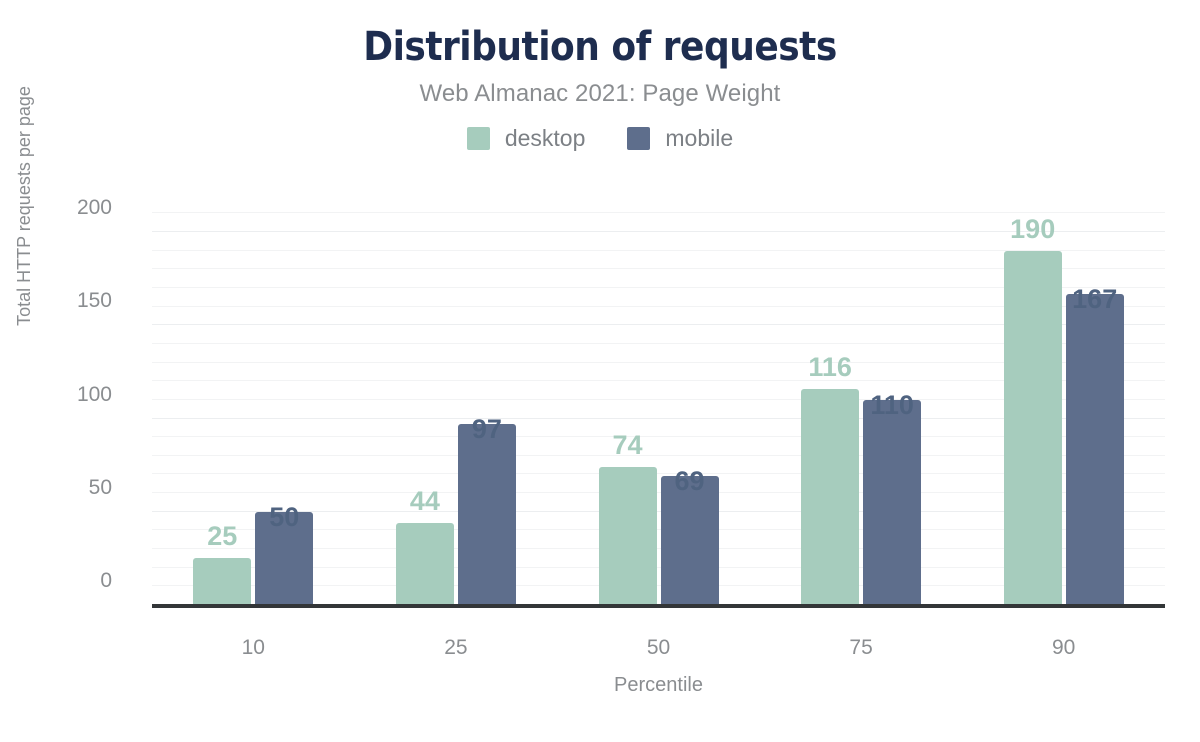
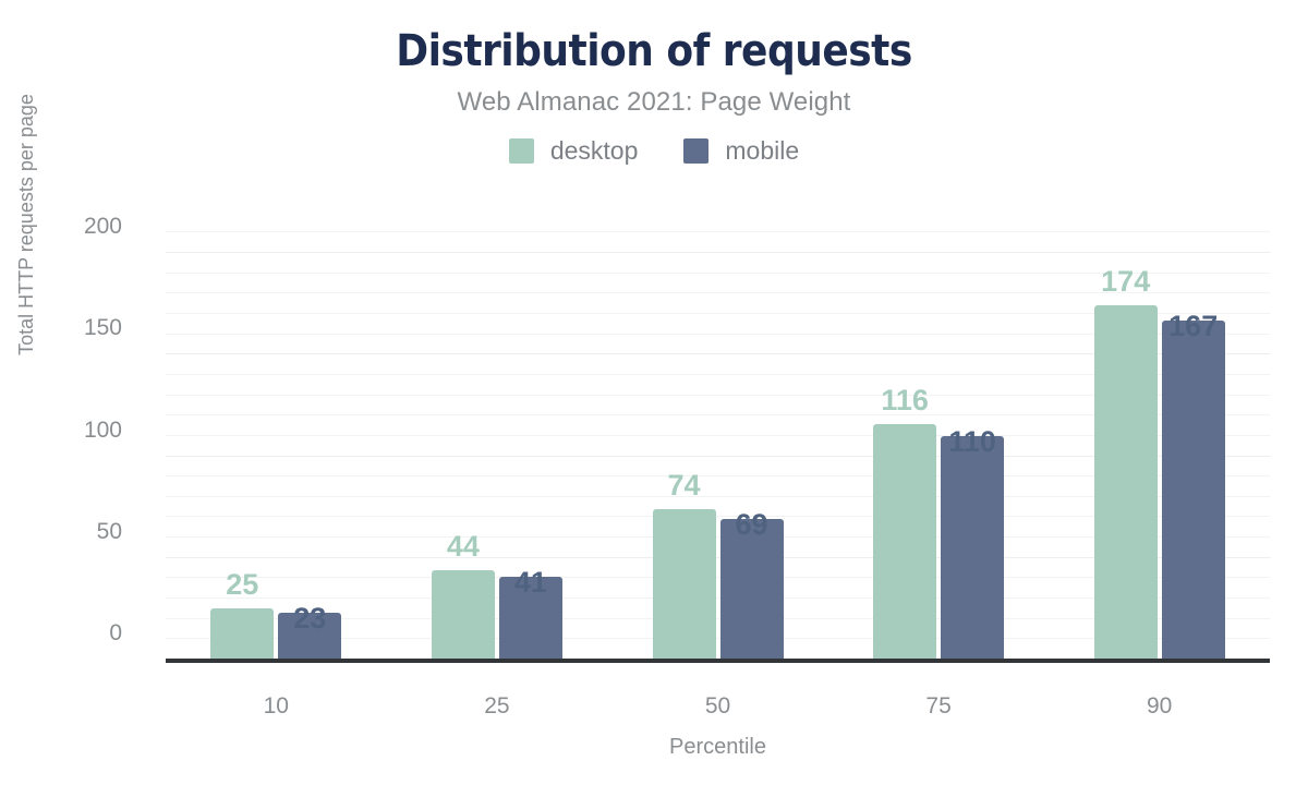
mobile/10: 50 -> 23
mobile/25: 97 -> 41
desktop/90: 190 -> 174
